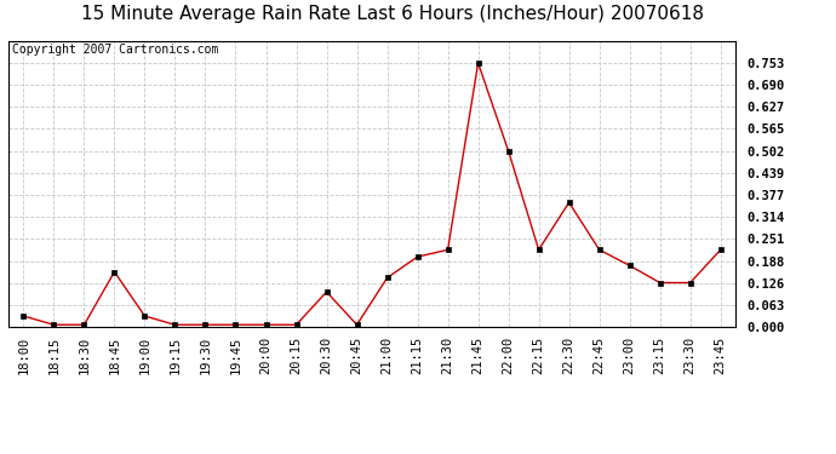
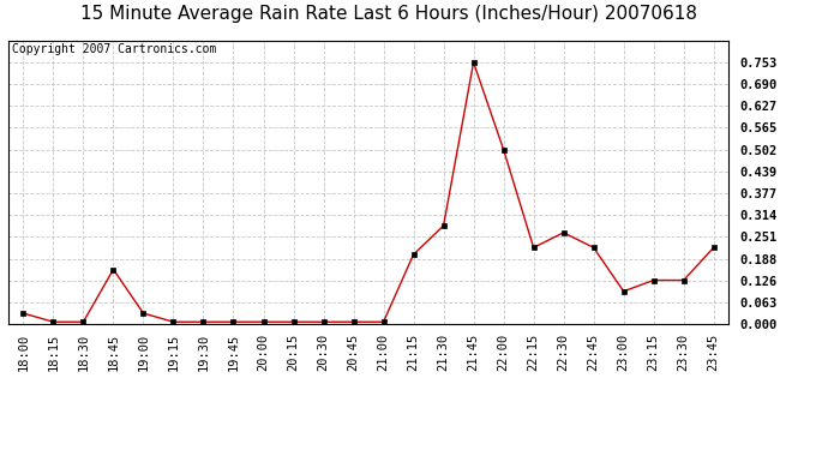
20:30: 0.100 -> 0.006
21:00: 0.140 -> 0.006
21:30: 0.220 -> 0.283
22:30: 0.355 -> 0.263
23:00: 0.175 -> 0.094
